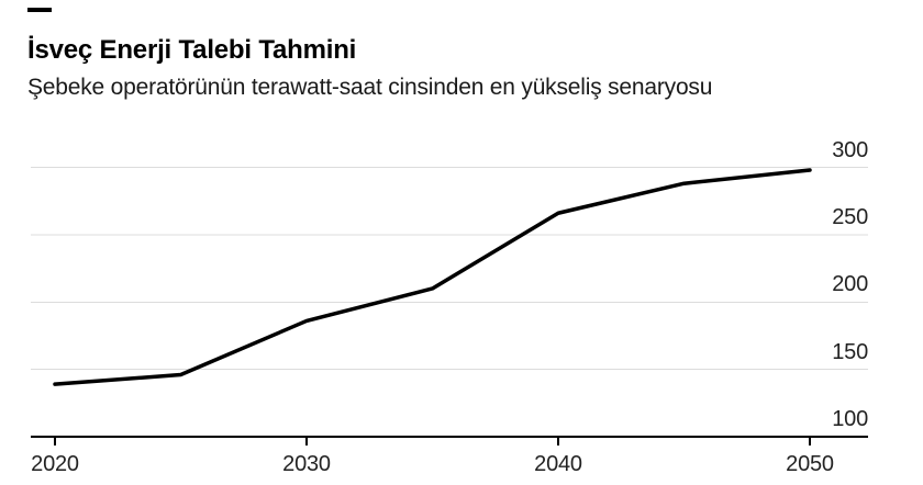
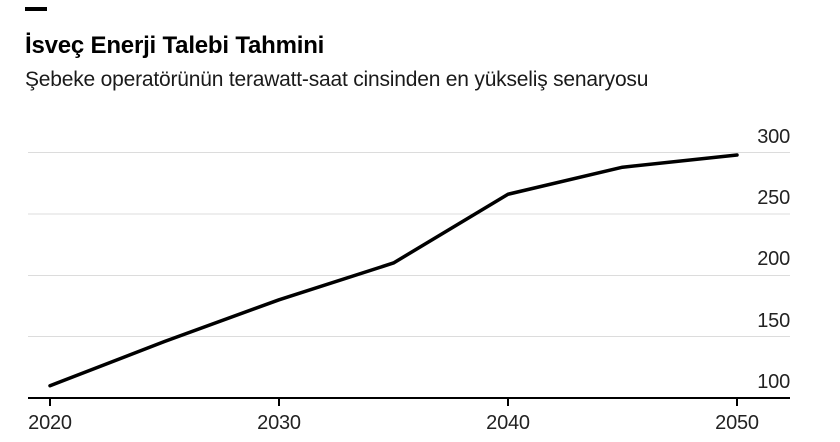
2020: 139 -> 110
2030: 186 -> 180
